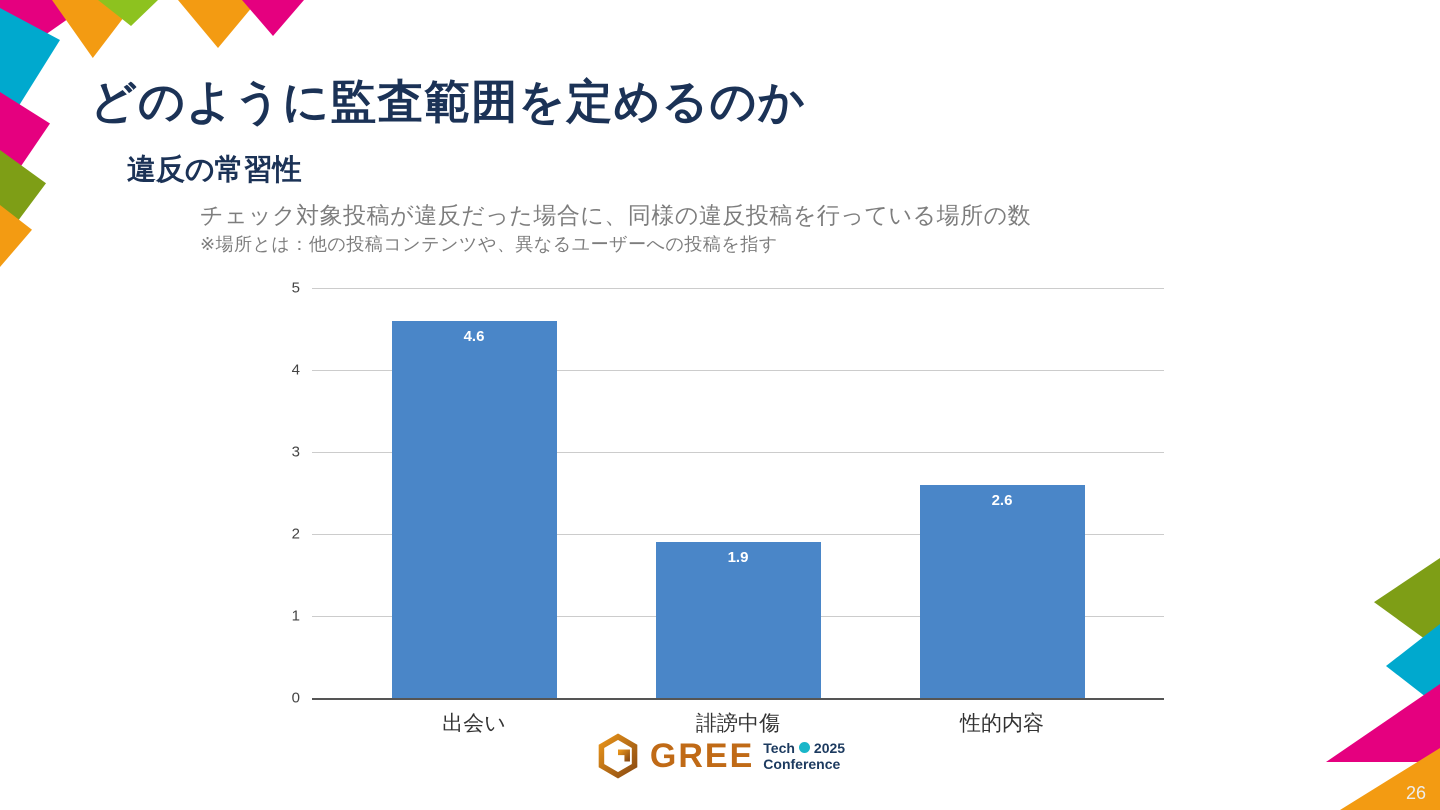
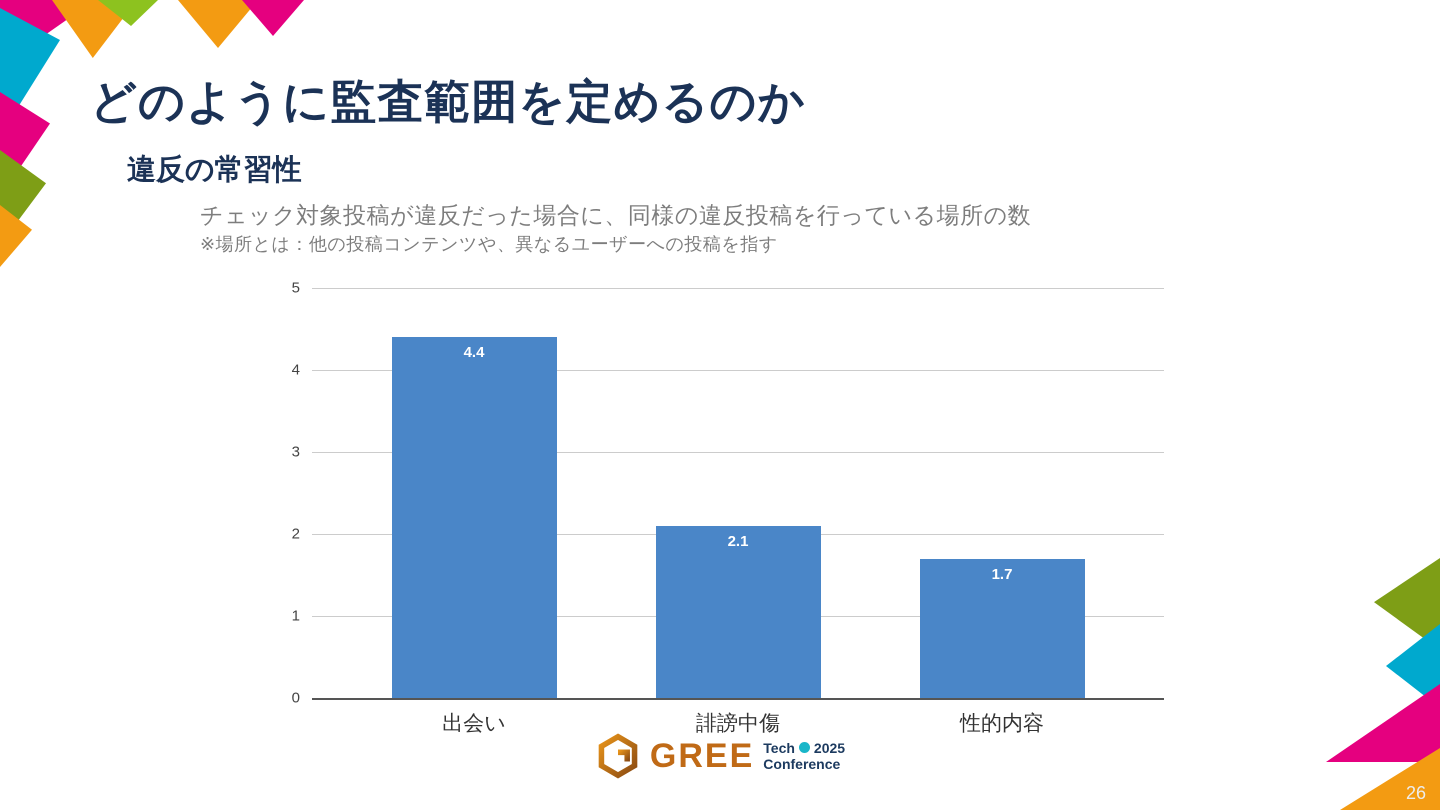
出会い: 4.6 -> 4.4
誹謗中傷: 1.9 -> 2.1
性的内容: 2.6 -> 1.7
